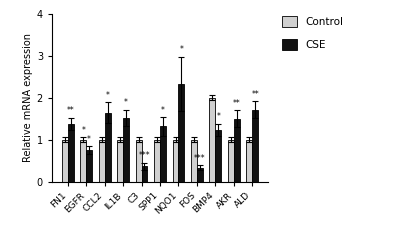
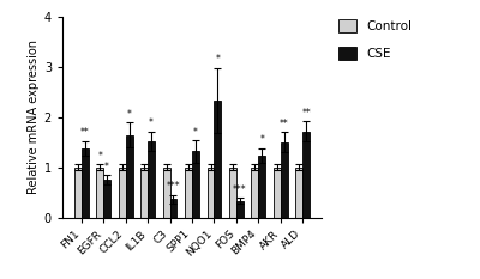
Control/BMP4: 2 -> 1
